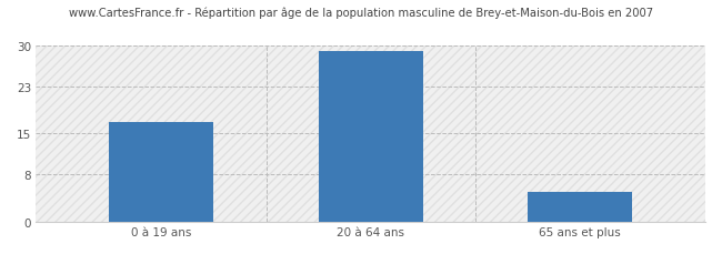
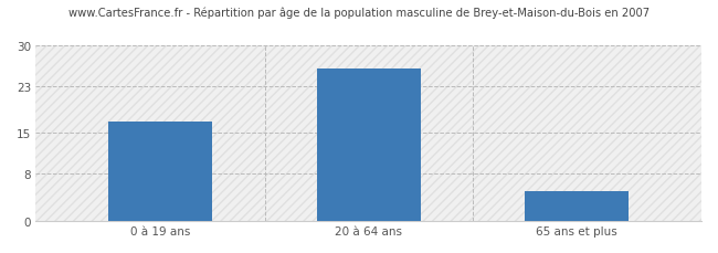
20 à 64 ans: 29 -> 26
